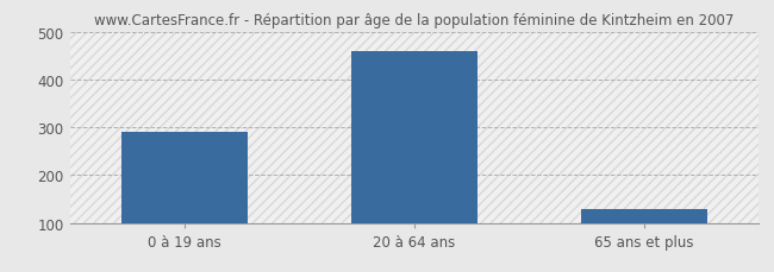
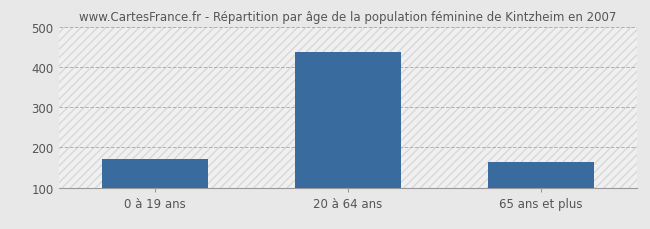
0 à 19 ans: 290 -> 170
20 à 64 ans: 460 -> 437
65 ans et plus: 130 -> 163
